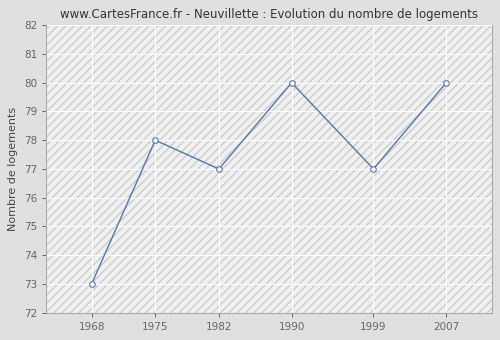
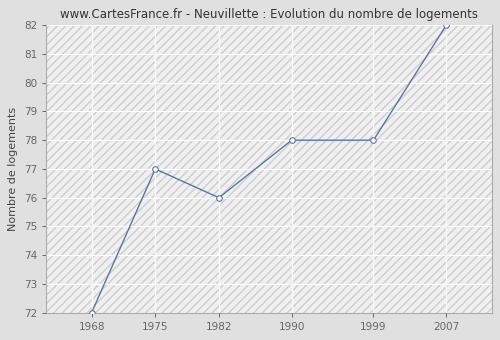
1968: 73 -> 72
1975: 78 -> 77
1982: 77 -> 76
1990: 80 -> 78
1999: 77 -> 78
2007: 80 -> 82
